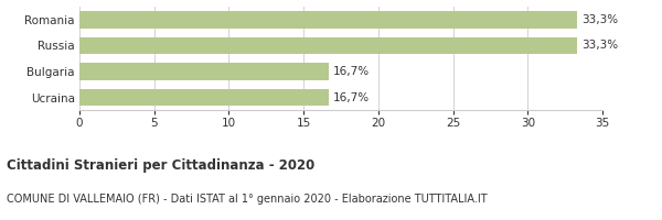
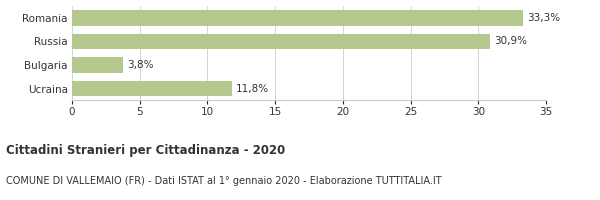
Russia: 33,3% -> 30,9%
Bulgaria: 16,7% -> 3,8%
Ucraina: 16,7% -> 11,8%
